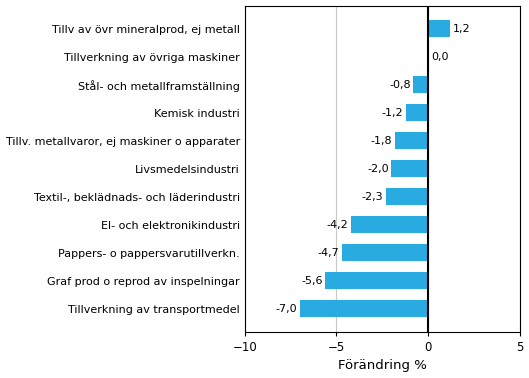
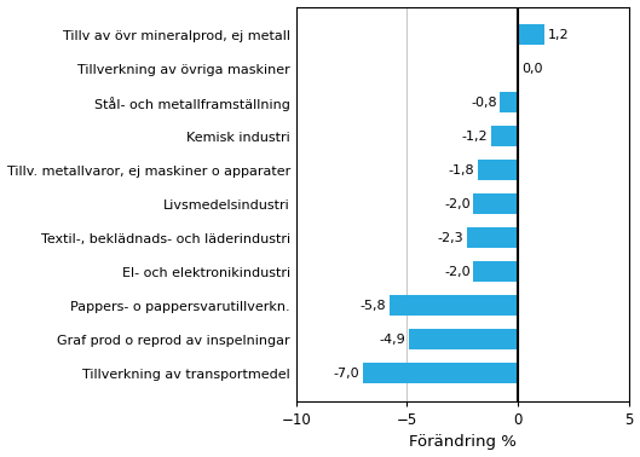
El- och elektronikindustri: -4,2 -> -2,0
Pappers- o pappersvarutillverkn.: -4,7 -> -5,8
Graf prod o reprod av inspelningar: -5,6 -> -4,9
